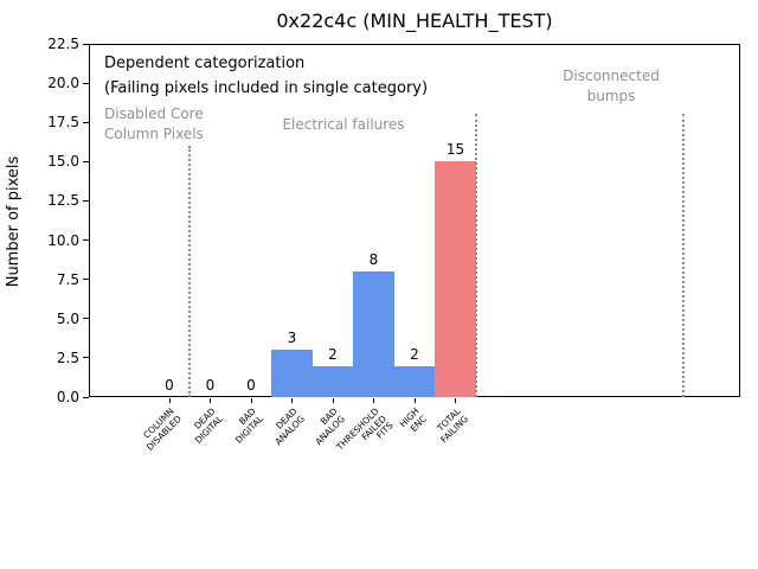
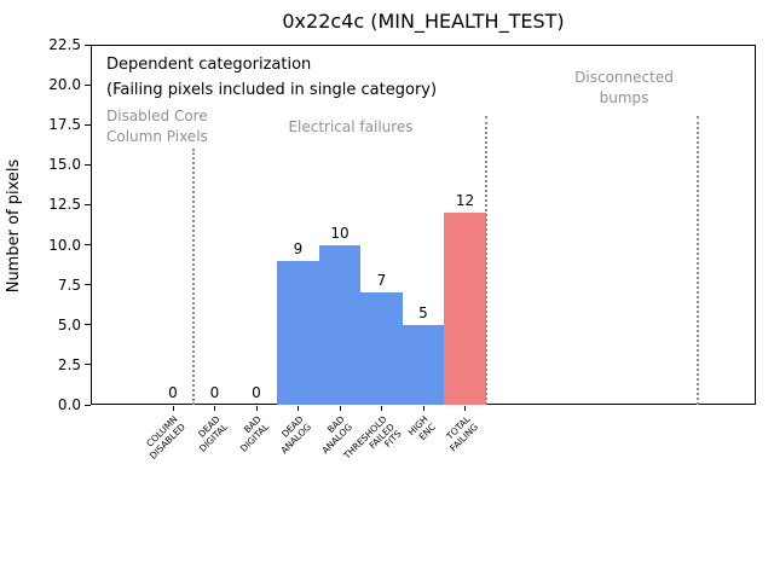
DEAD ANALOG: 3 -> 9
BAD ANALOG: 2 -> 10
THRESHOLD FAILED FITS: 8 -> 7
HIGH ENC: 2 -> 5
TOTAL FAILING: 15 -> 12
